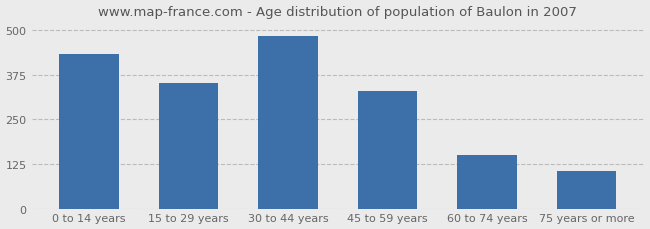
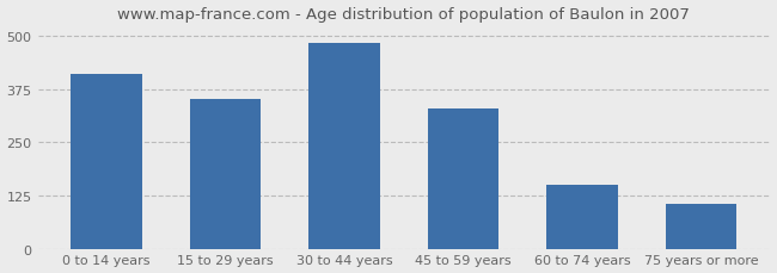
0 to 14 years: 432 -> 410
